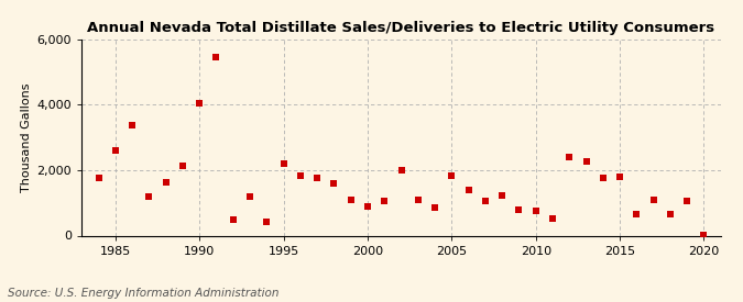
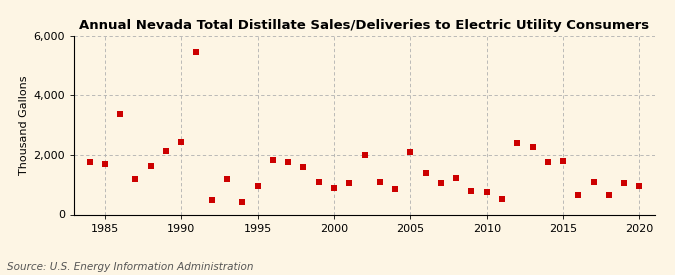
1985: 2,600 -> 1,700
1990: 4,030 -> 2,450
1995: 2,190 -> 950
2005: 1,820 -> 2,100
2020: 30 -> 950
